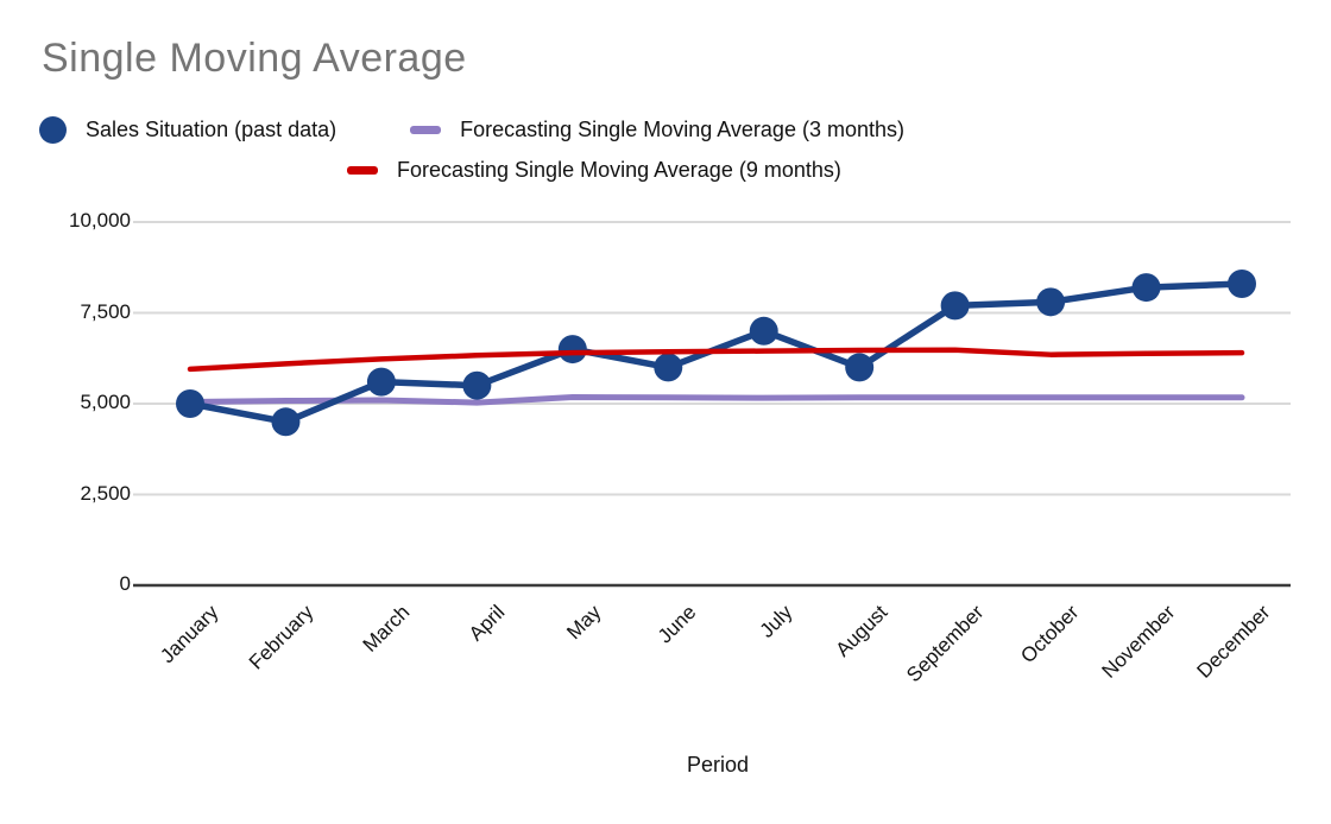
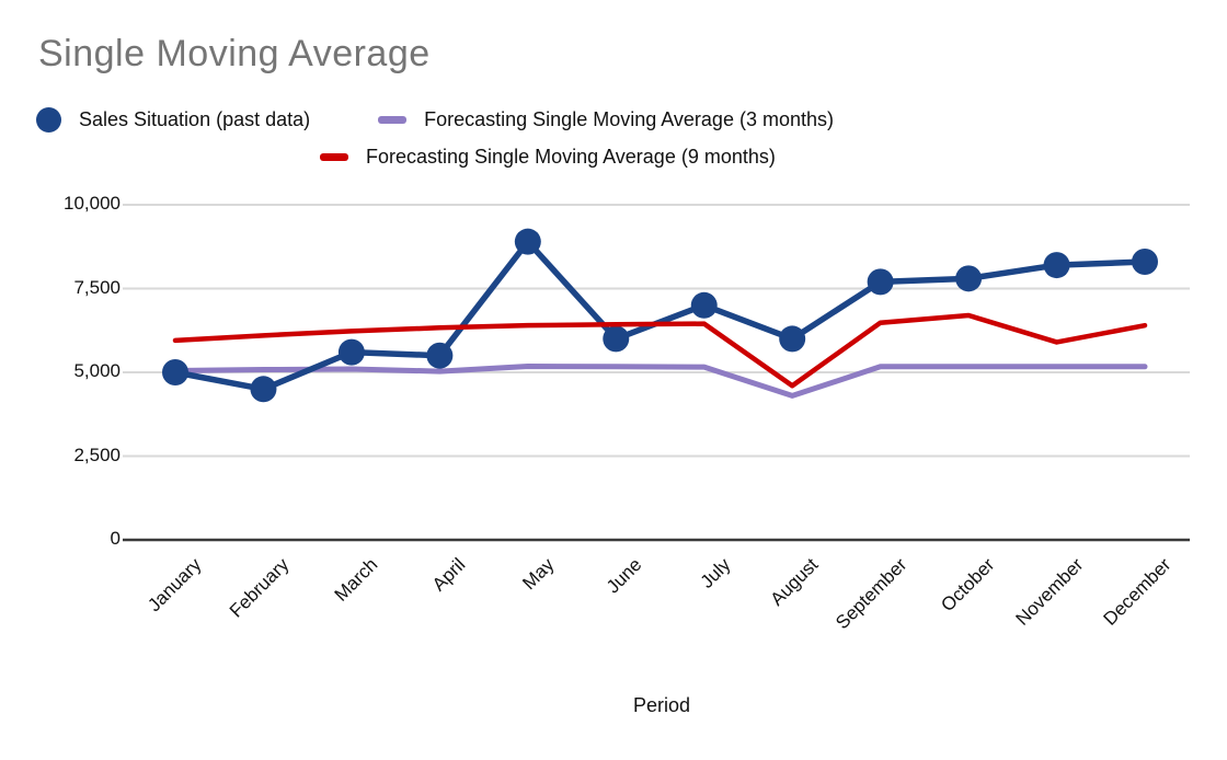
Sales Situation (past data)/May: 6500 -> 8900
Forecasting Single Moving Average (3 months)/August: 5200 -> 4300
Forecasting Single Moving Average (9 months)/August: 6500 -> 4600
Forecasting Single Moving Average (9 months)/October: 6400 -> 6700
Forecasting Single Moving Average (9 months)/November: 6400 -> 5900
